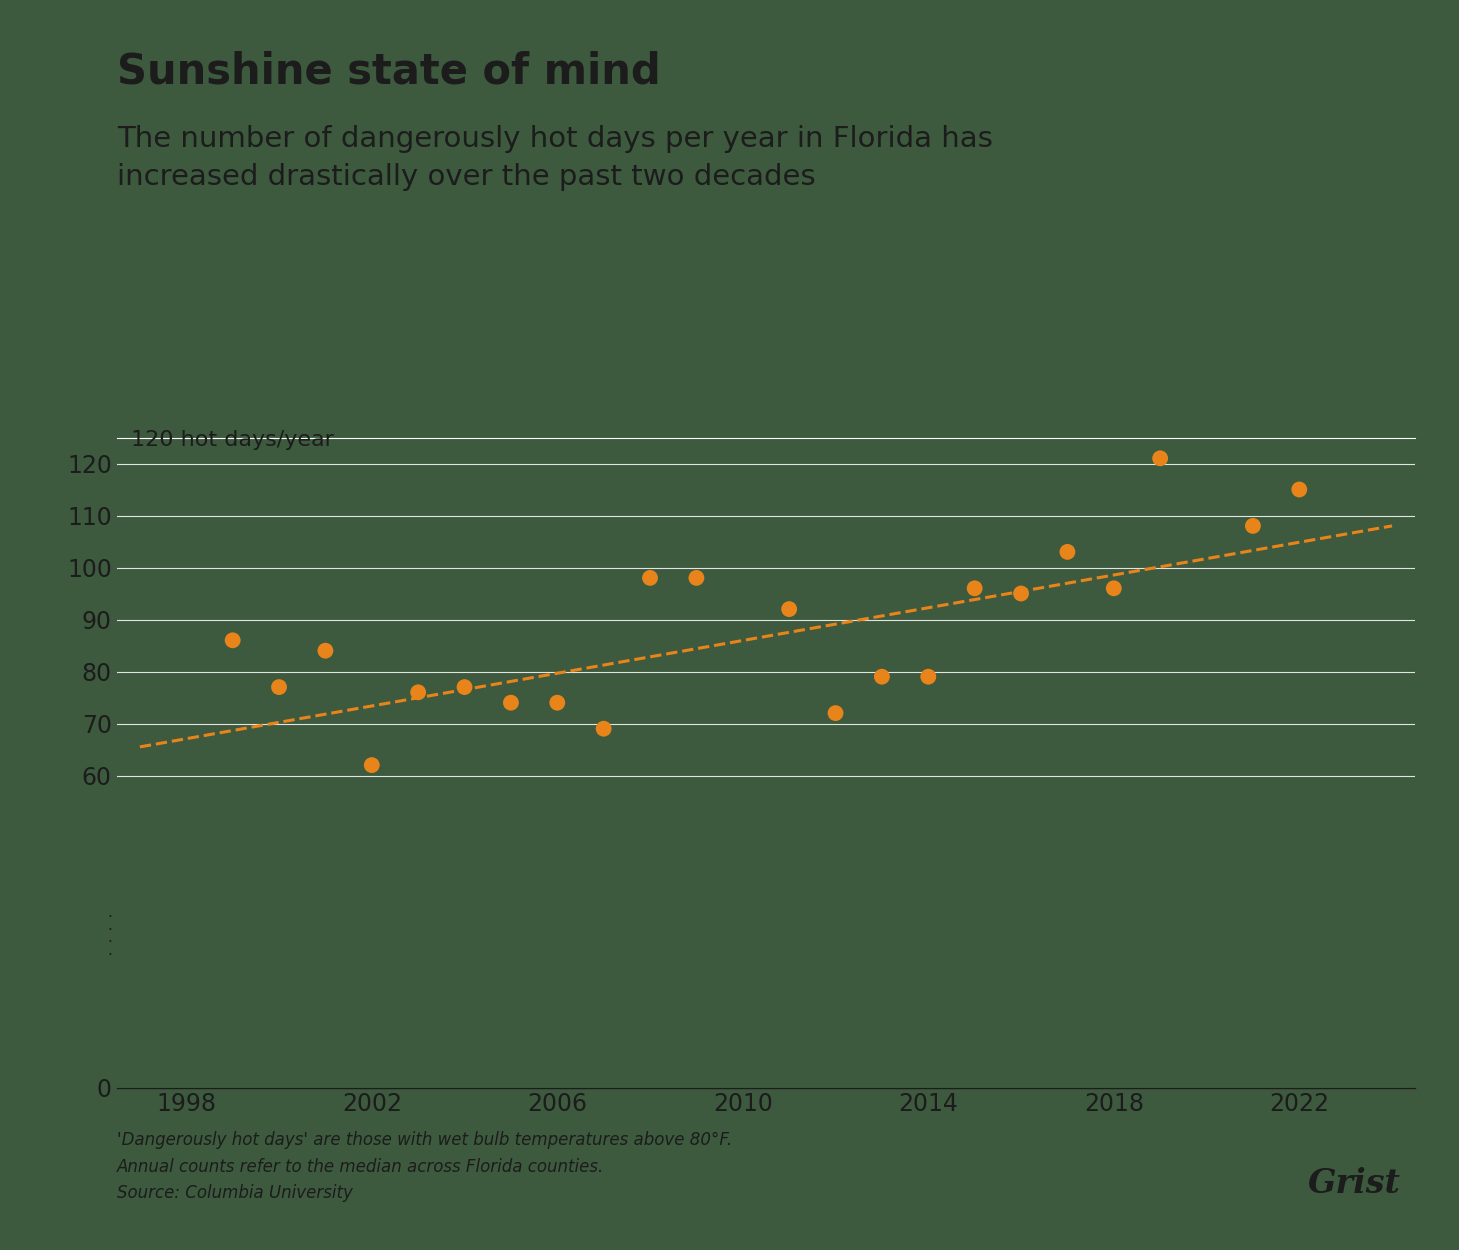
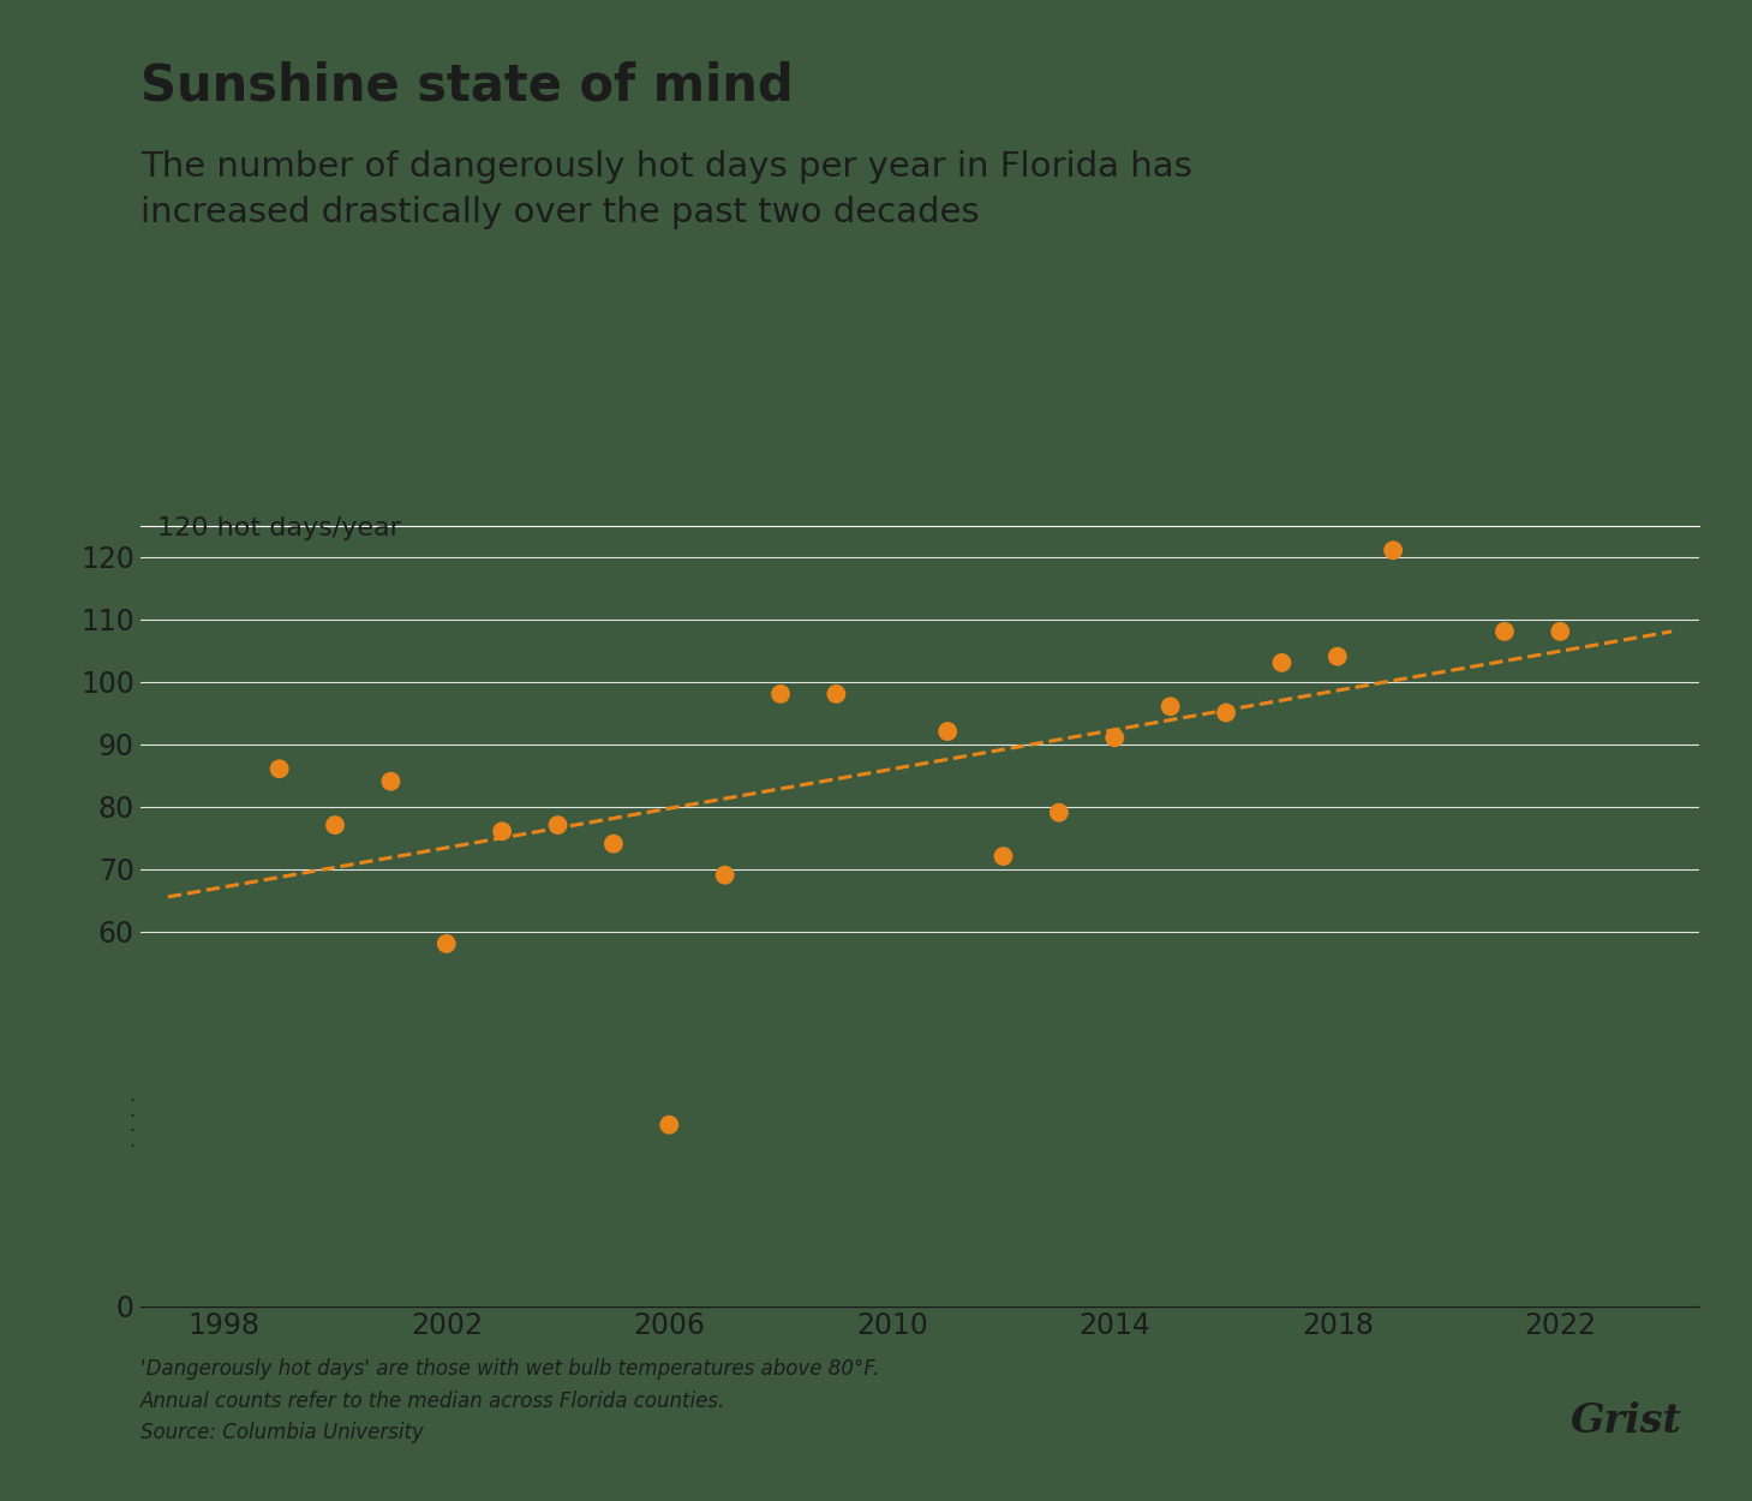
2002: 62 -> 58
2006: 74 -> 29
2014: 79 -> 91
2018: 96 -> 104
2022: 115 -> 108
